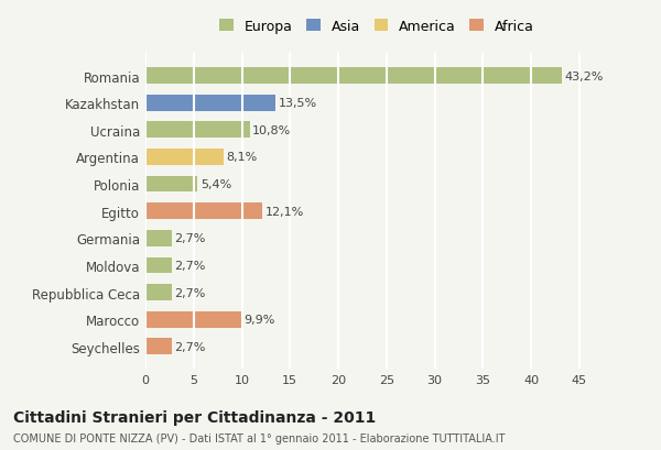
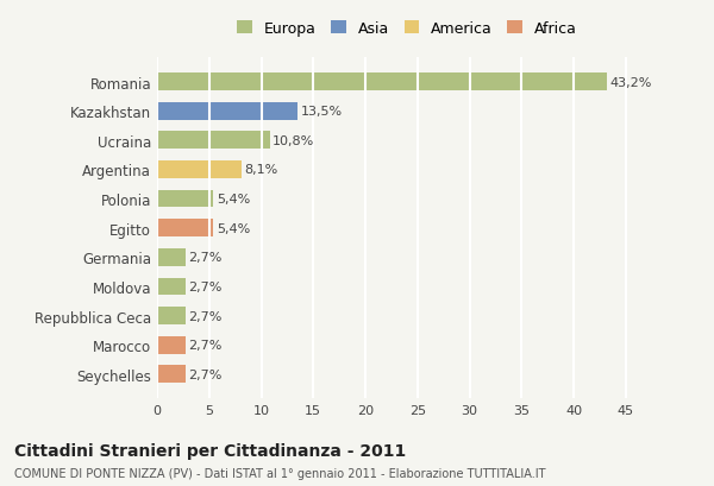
Egitto: 12,1% -> 5,4%
Marocco: 9,9% -> 2,7%
